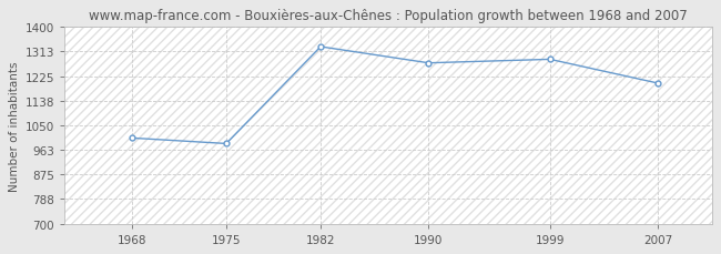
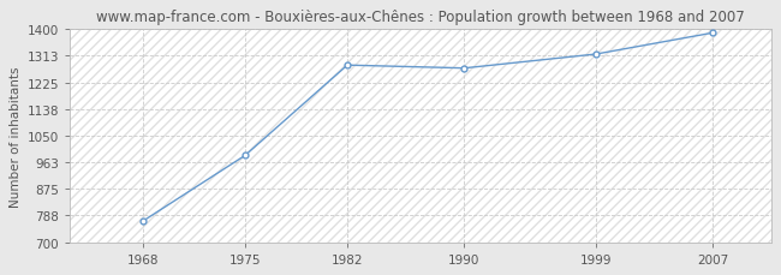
1968: 1005 -> 769
1982: 1330 -> 1282
1999: 1285 -> 1318
2007: 1200 -> 1388
